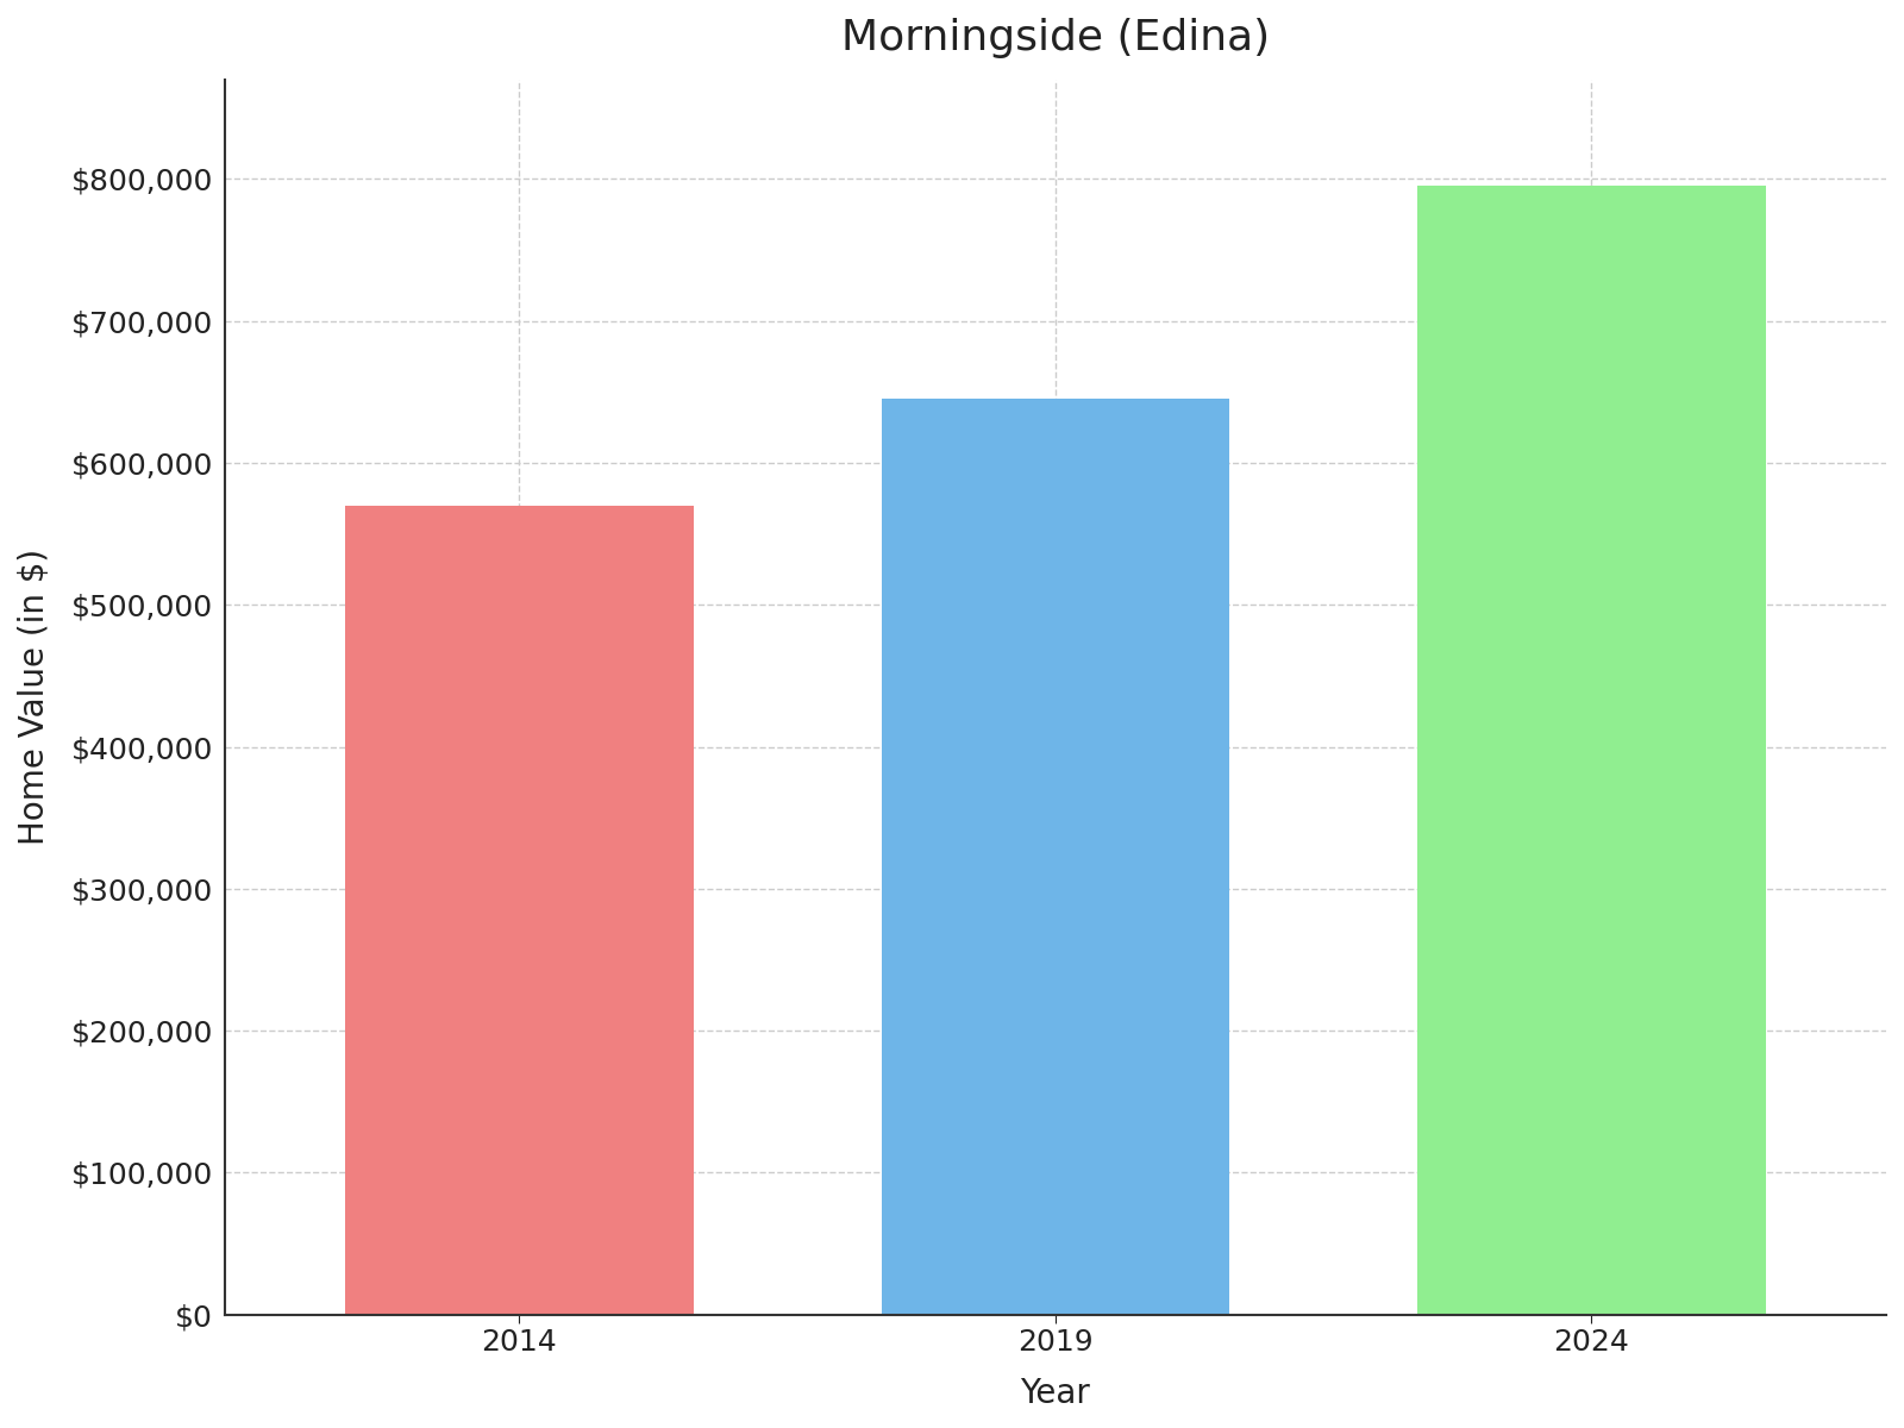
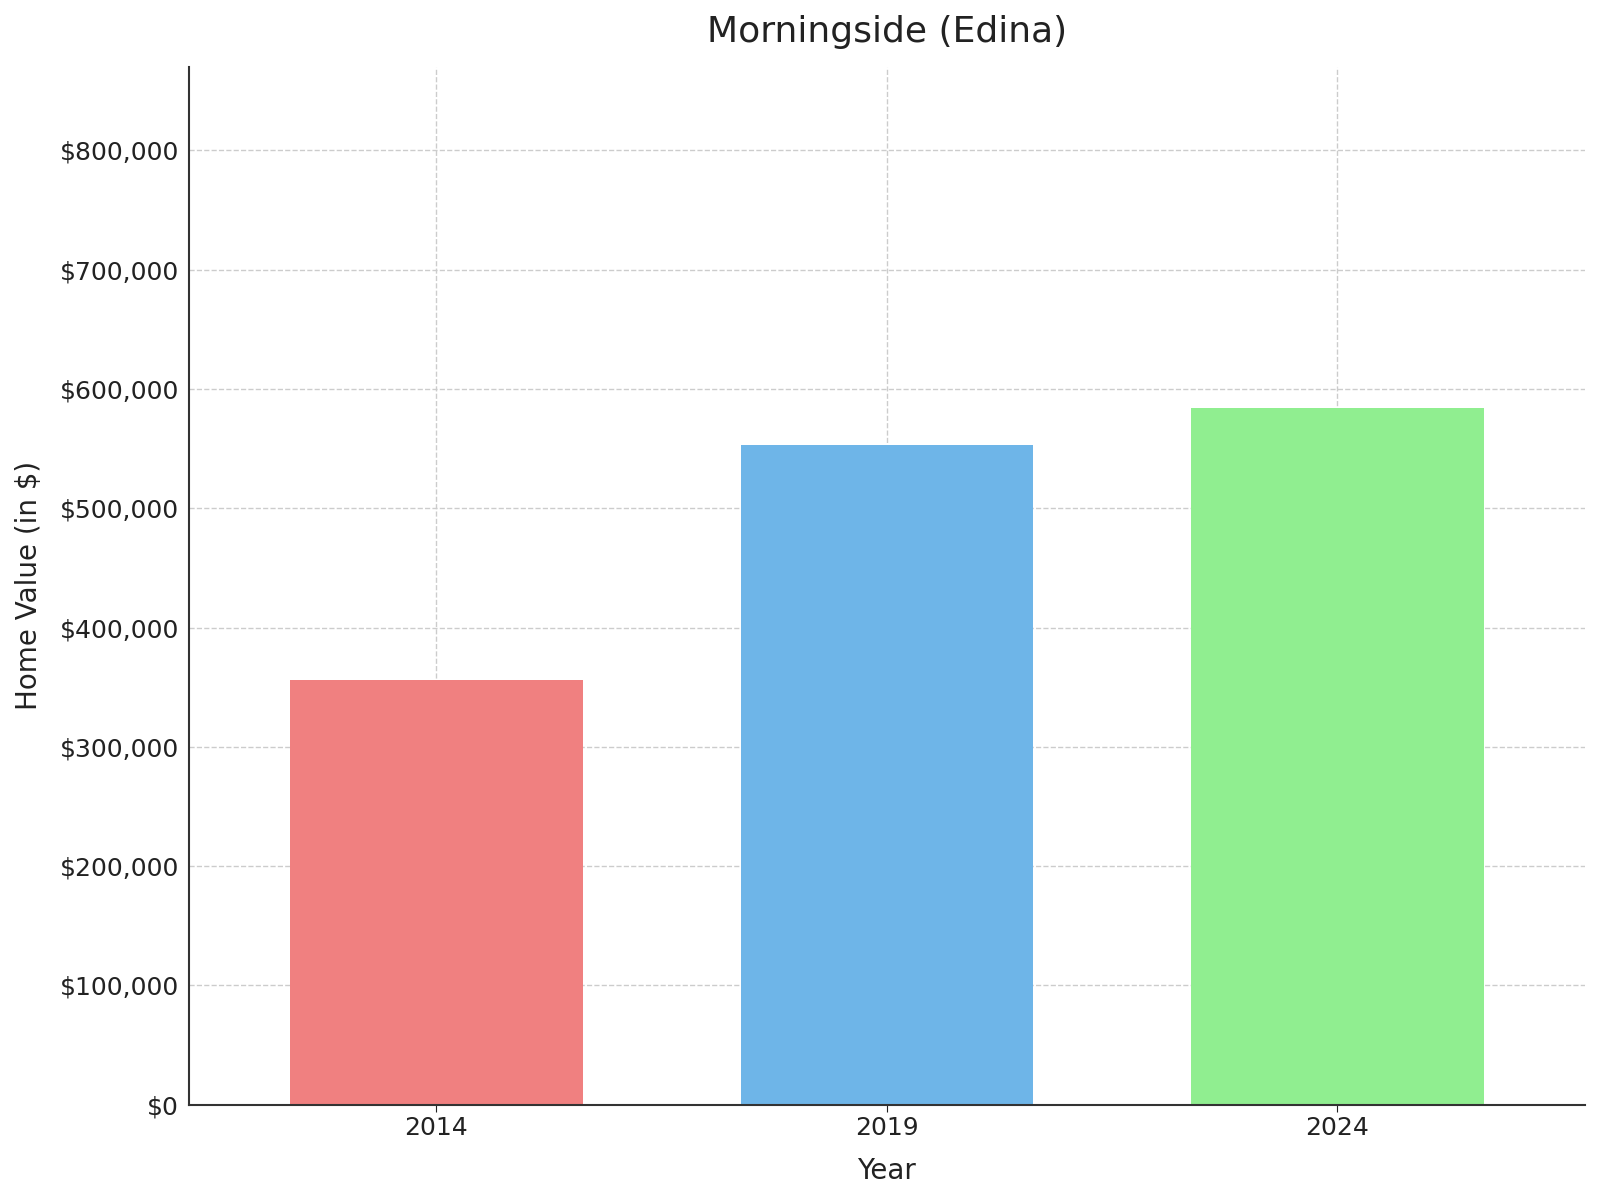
2014: $570,000 -> $356,000
2019: $645,000 -> $553,000
2024: $795,000 -> $584,000
